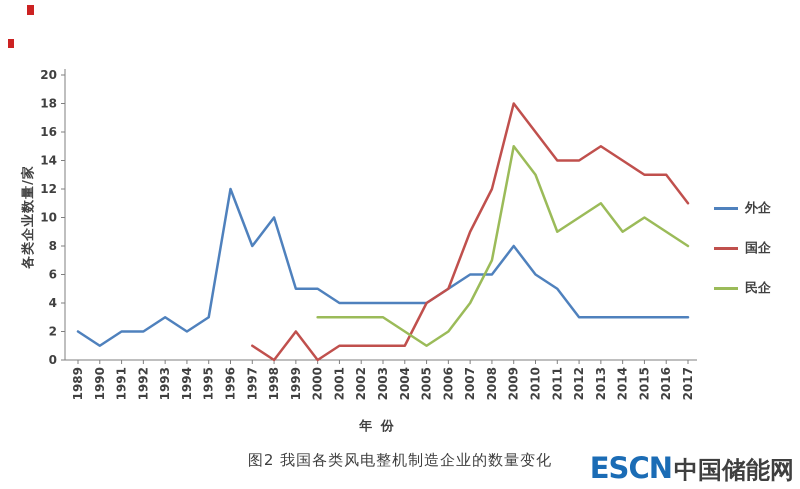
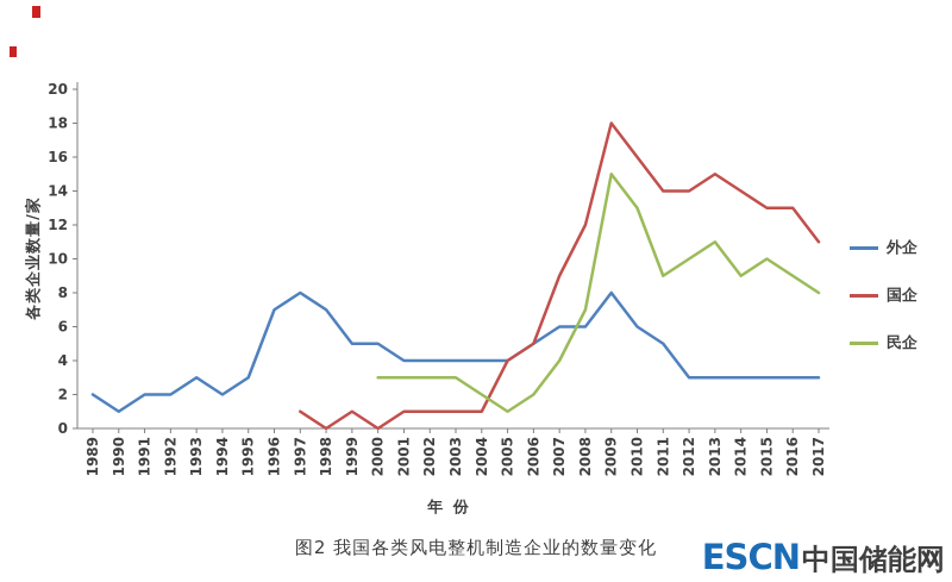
外企/1996: 12 -> 7
外企/1998: 10 -> 7
国企/1999: 2 -> 1
